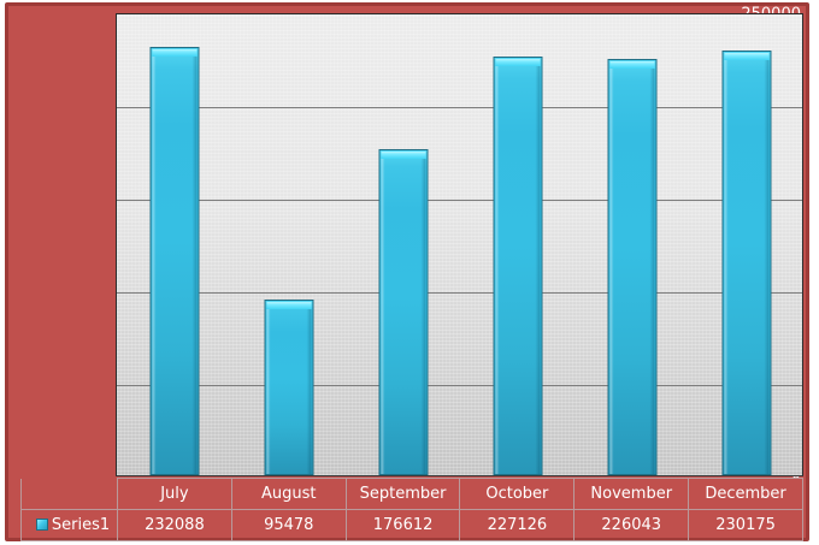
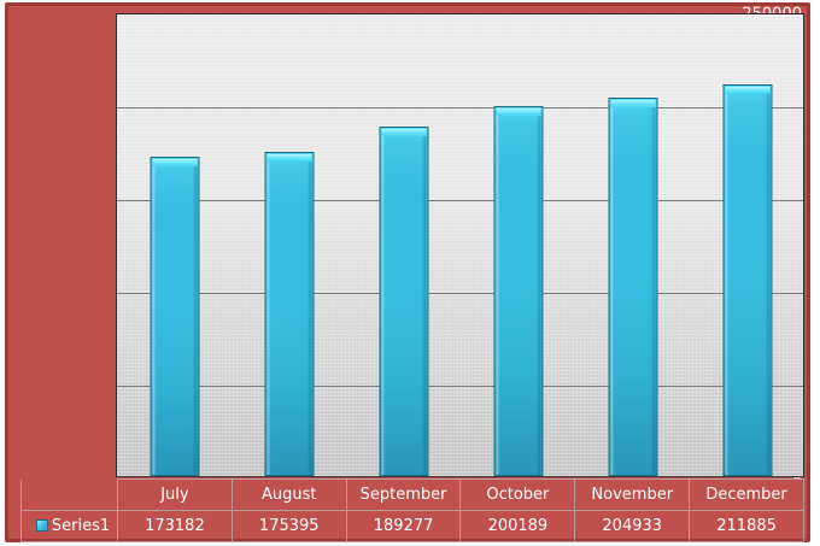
July: 232088 -> 173182
August: 95478 -> 175395
September: 176612 -> 189277
October: 227126 -> 200189
November: 226043 -> 204933
December: 230175 -> 211885
